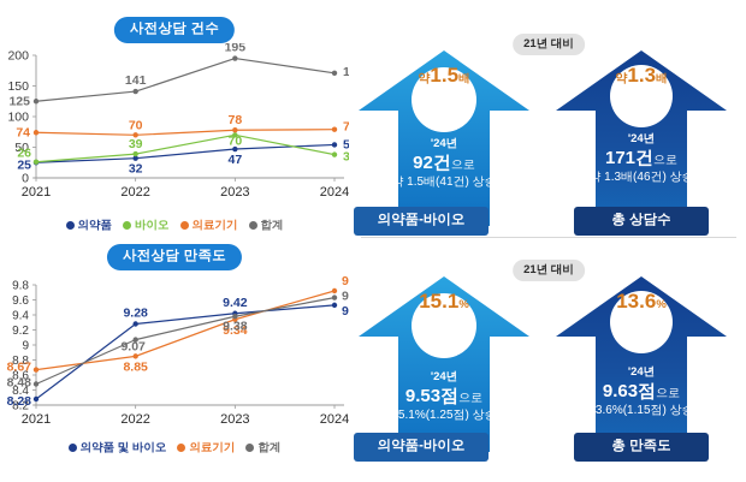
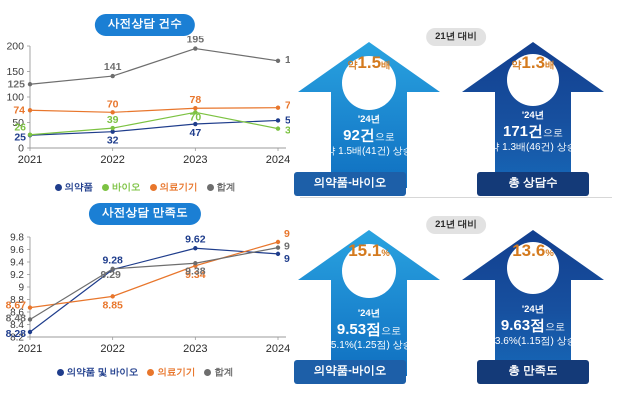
사전상담 만족도/합계/2022: 9.07 -> 9.29
사전상담 만족도/의약품 및 바이오/2023: 9.42 -> 9.62
